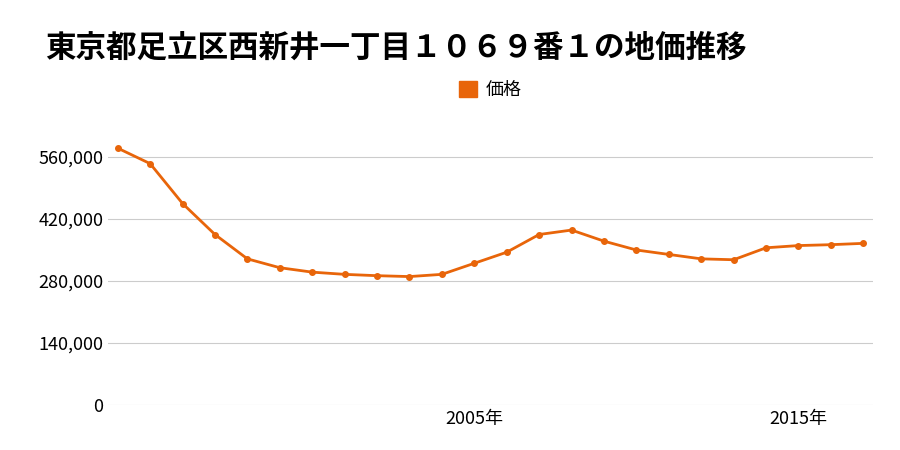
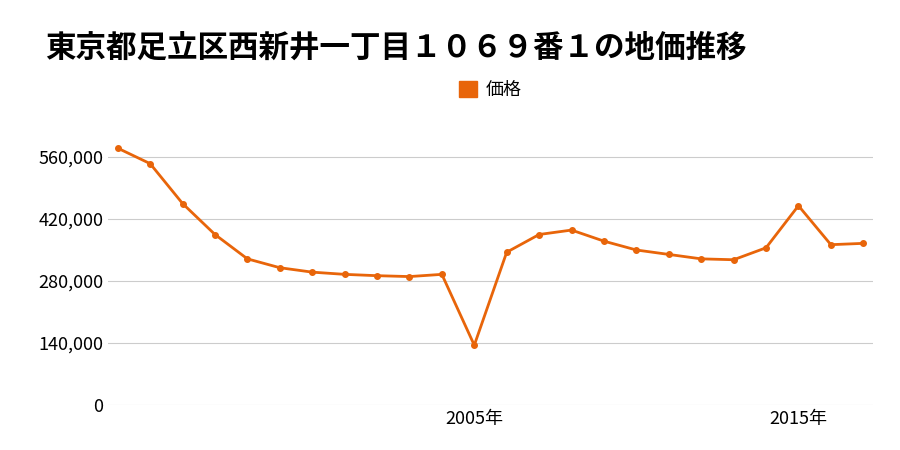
2005年: 320,000 -> 135,000
2015年: 360,000 -> 450,000
